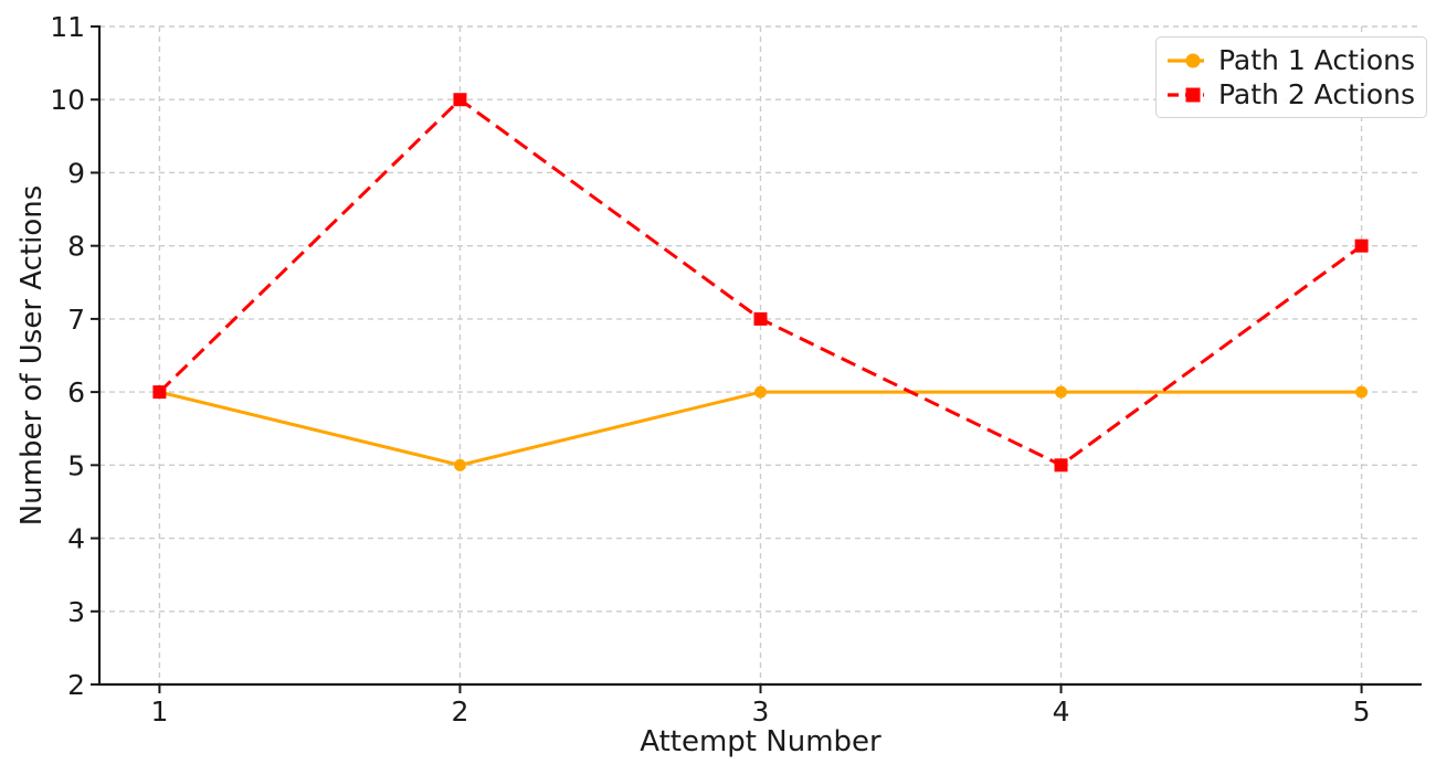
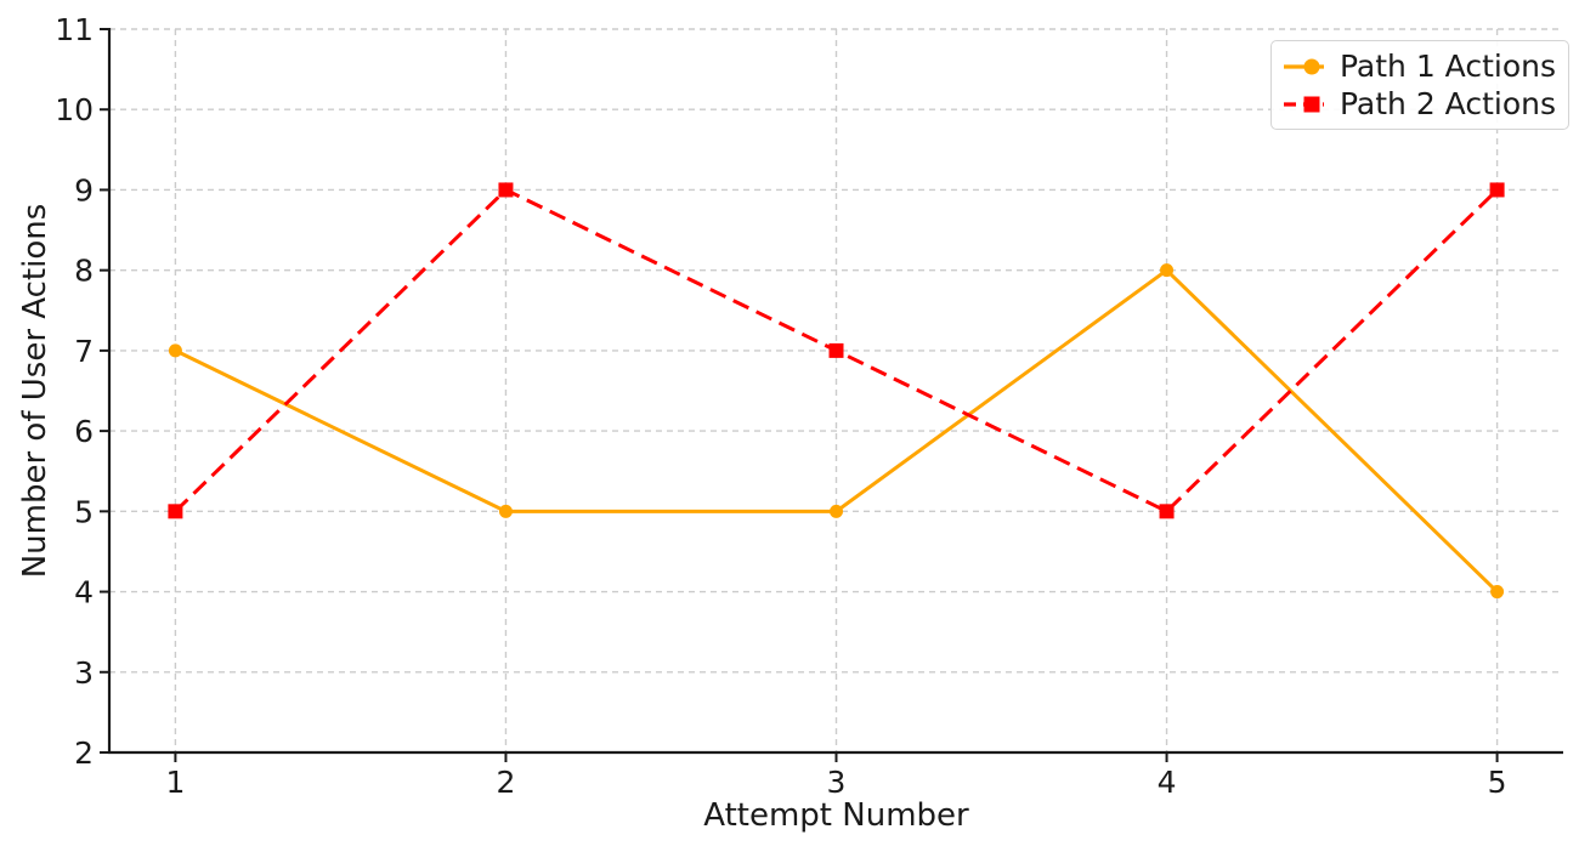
Path 1 Actions/1: 6 -> 7
Path 2 Actions/1: 6 -> 5
Path 2 Actions/2: 10 -> 9
Path 1 Actions/3: 6 -> 5
Path 1 Actions/4: 6 -> 8
Path 1 Actions/5: 6 -> 4
Path 2 Actions/5: 8 -> 9
